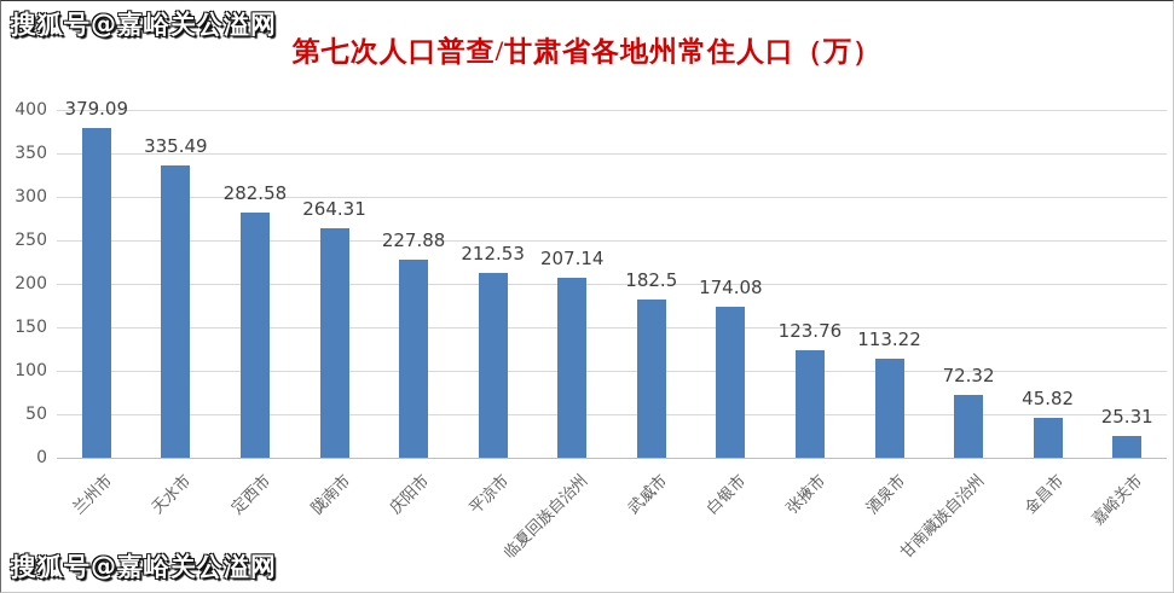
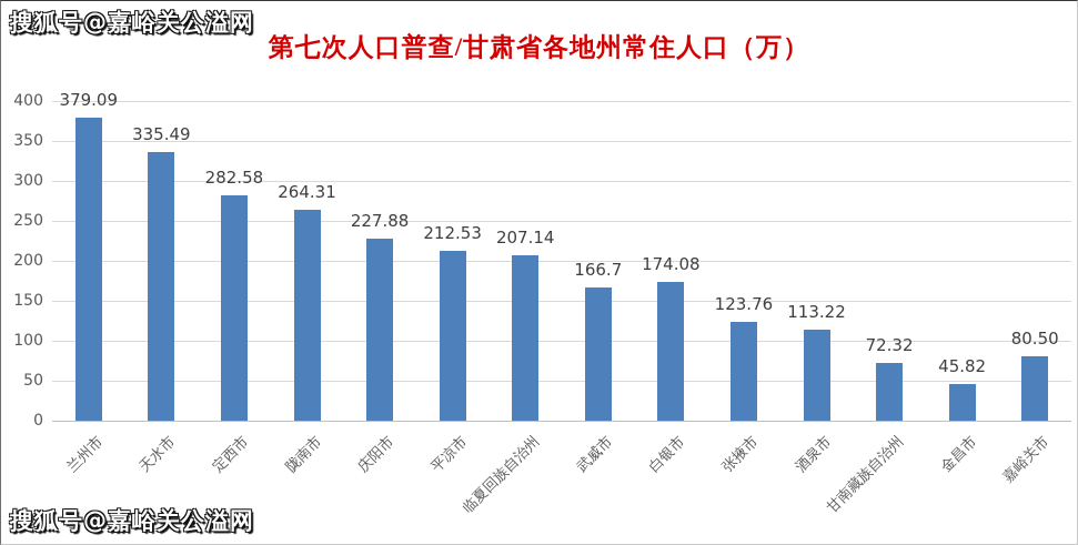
武威市: 182.5 -> 166.7
嘉峪关市: 25.31 -> 80.50
